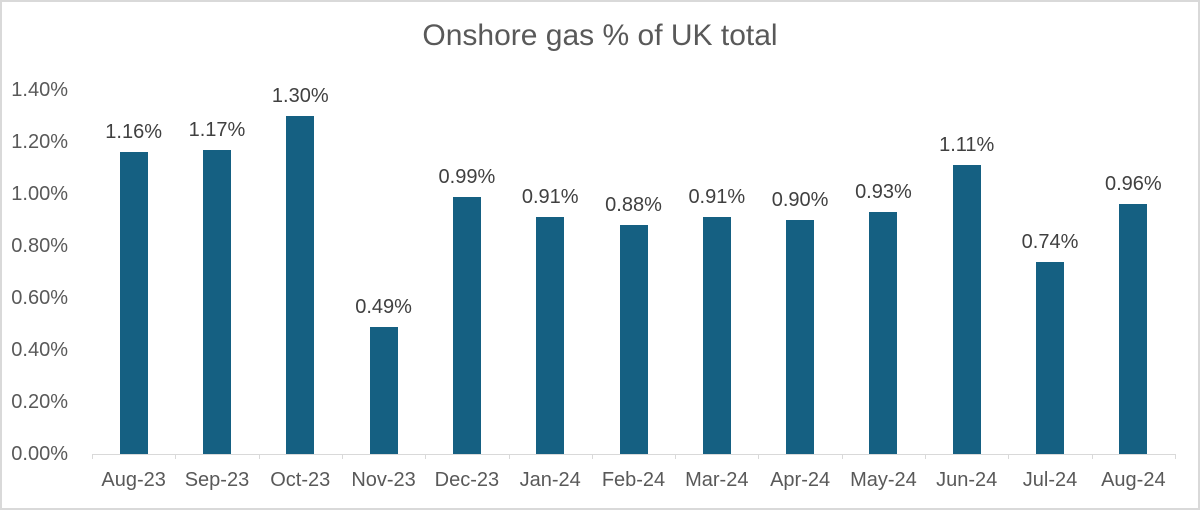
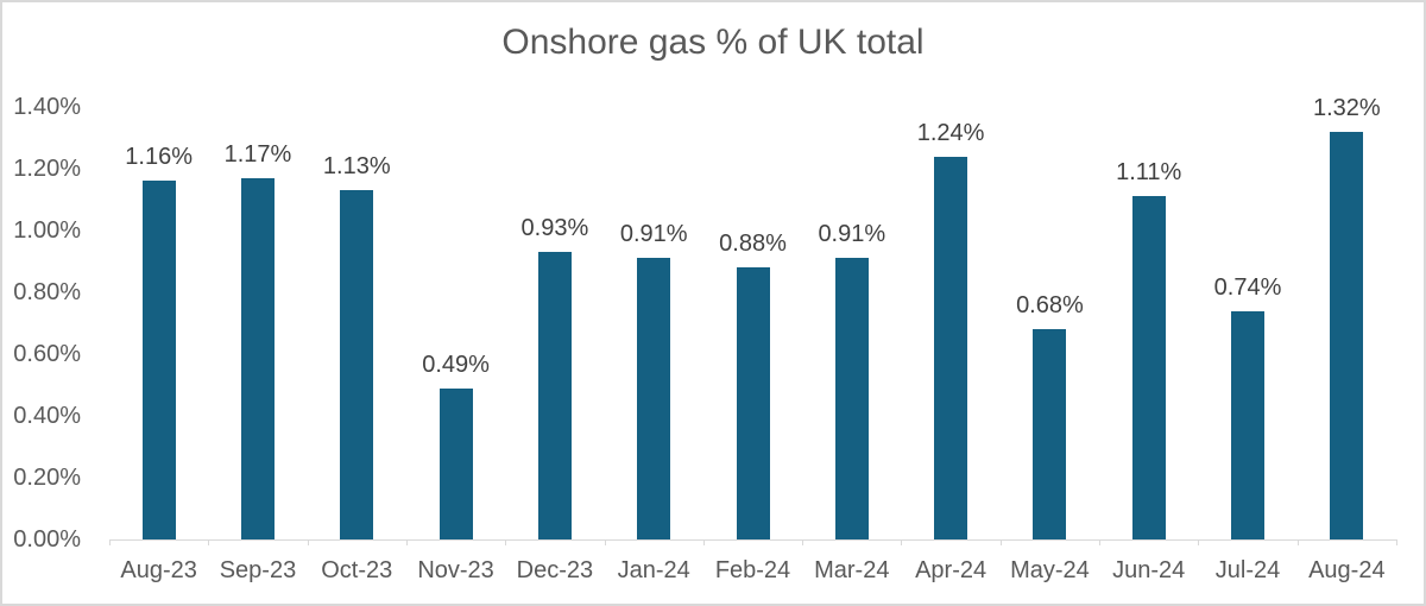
Oct-23: 1.30% -> 1.13%
Dec-23: 0.99% -> 0.93%
Apr-24: 0.90% -> 1.24%
May-24: 0.93% -> 0.68%
Aug-24: 0.96% -> 1.32%
